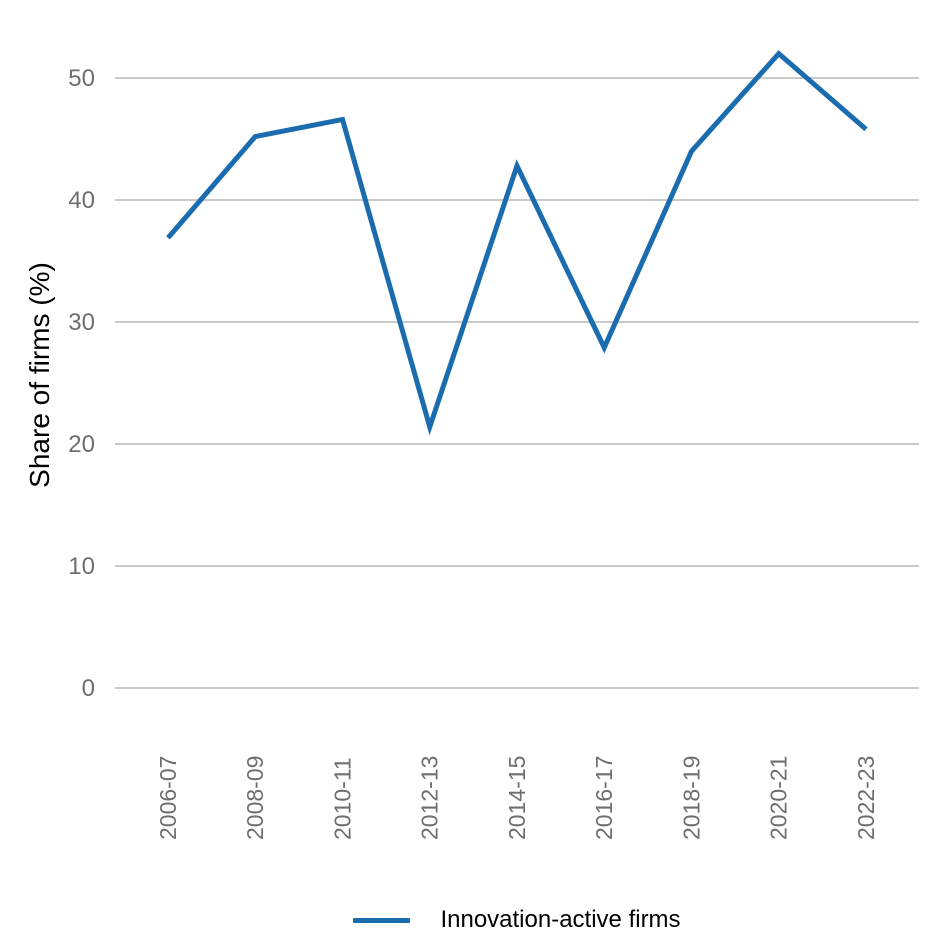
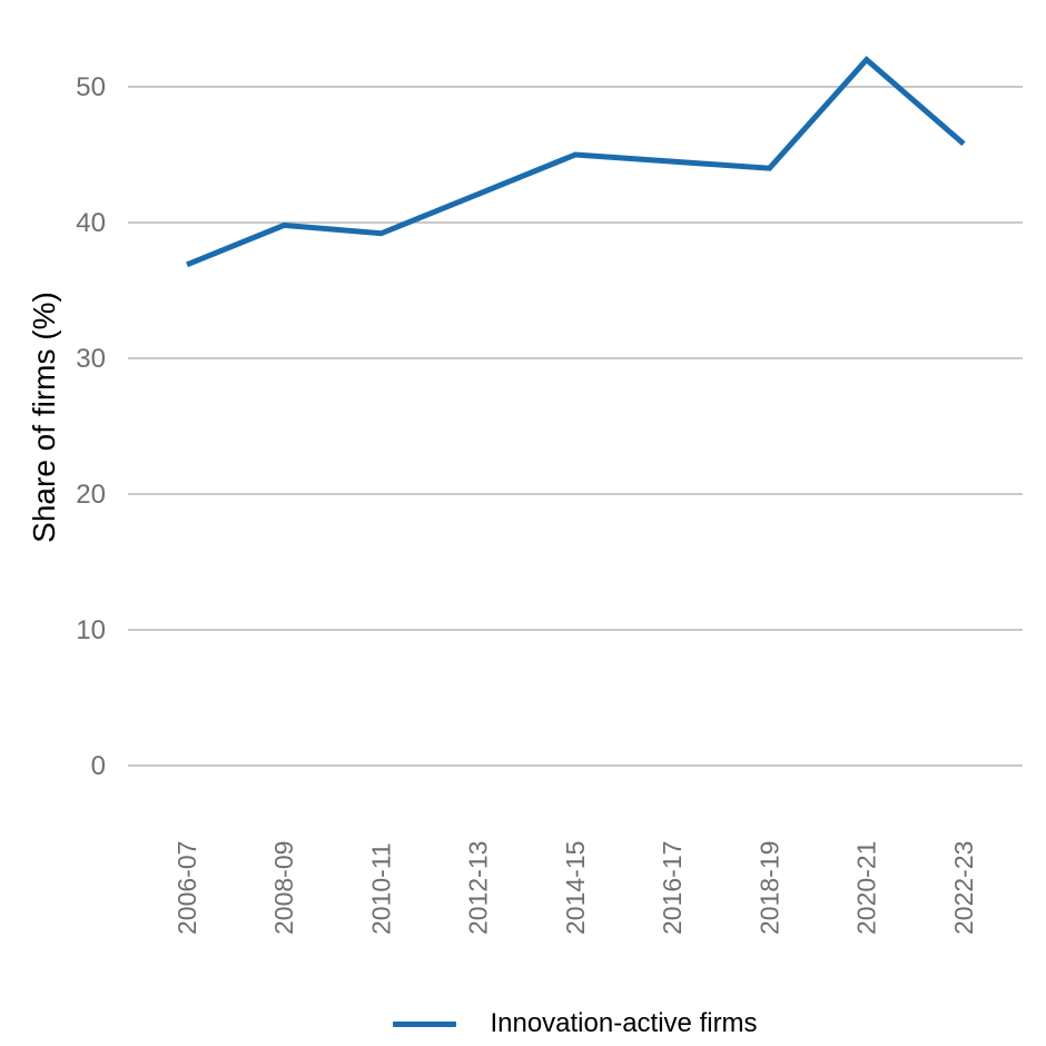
2008-09: 45.2 -> 39.8
2010-11: 46.6 -> 39.2
2012-13: 21.4 -> 42.1
2014-15: 42.8 -> 45.0
2016-17: 27.9 -> 44.5
